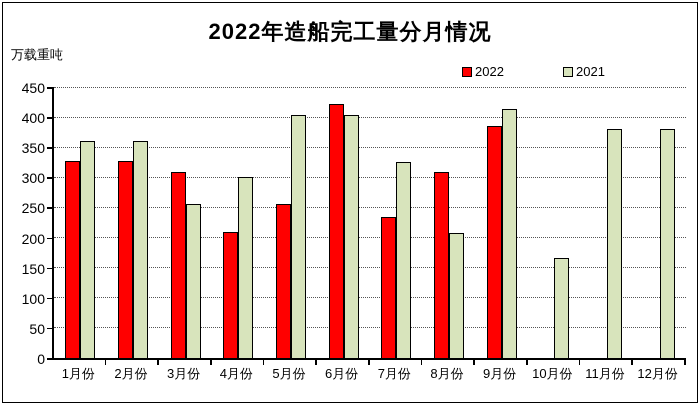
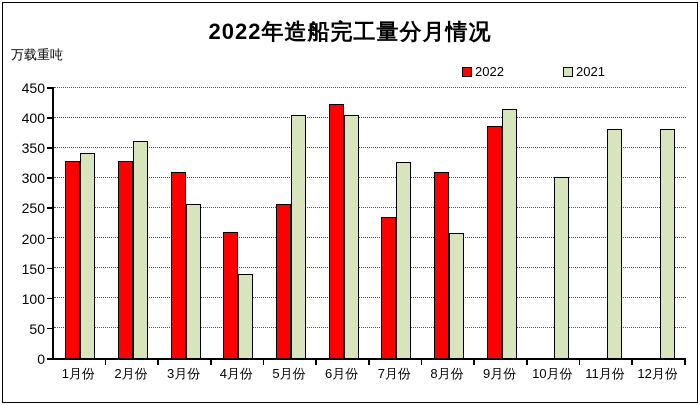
2021/1月份: 360 -> 340
2021/4月份: 300 -> 140
2021/10月份: 170 -> 300
